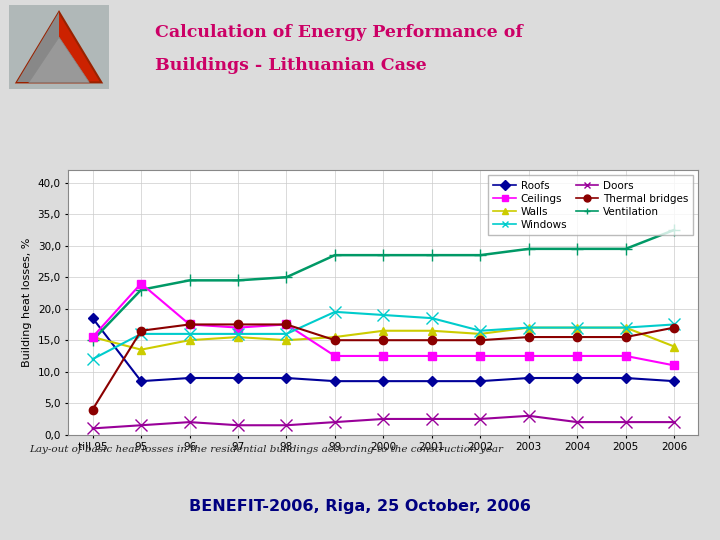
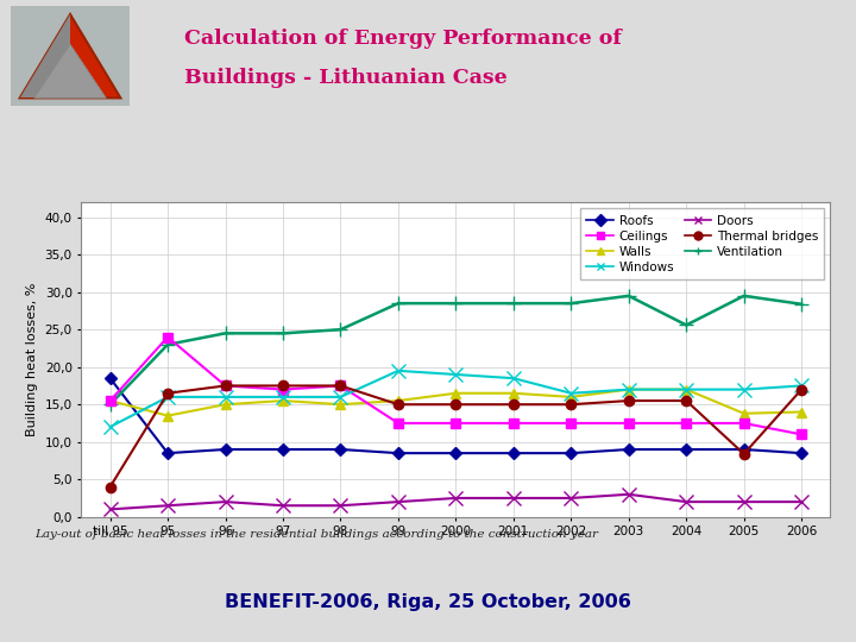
Ventilation/2004: 29,5 -> 25,6
Walls/2005: 17,0 -> 13,8
Thermal bridges/2005: 15,5 -> 8,4
Ventilation/2006: 32,5 -> 28,4
